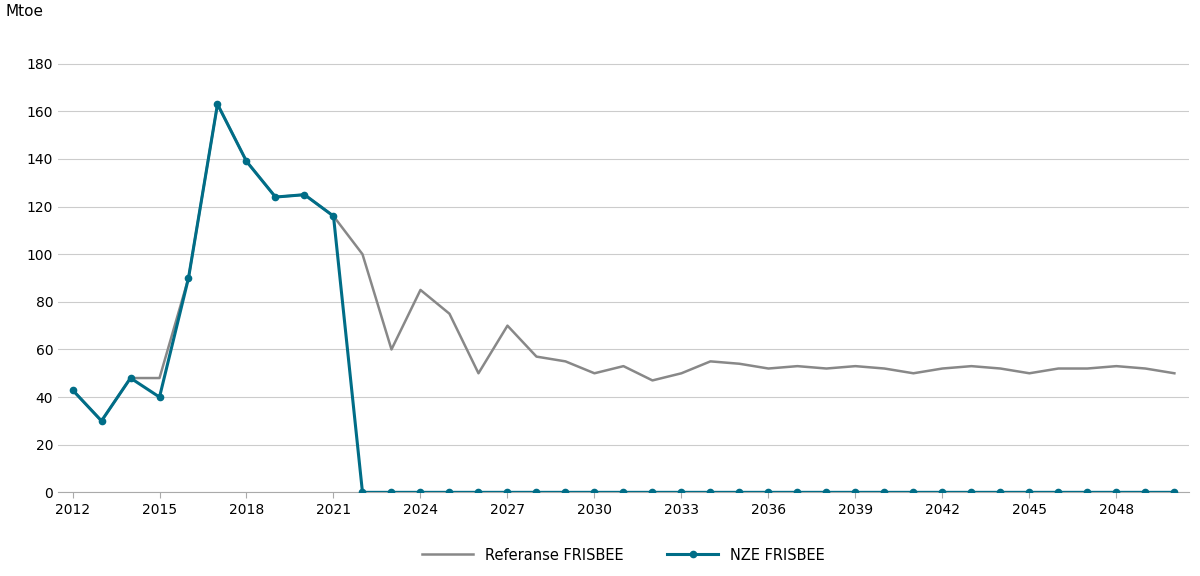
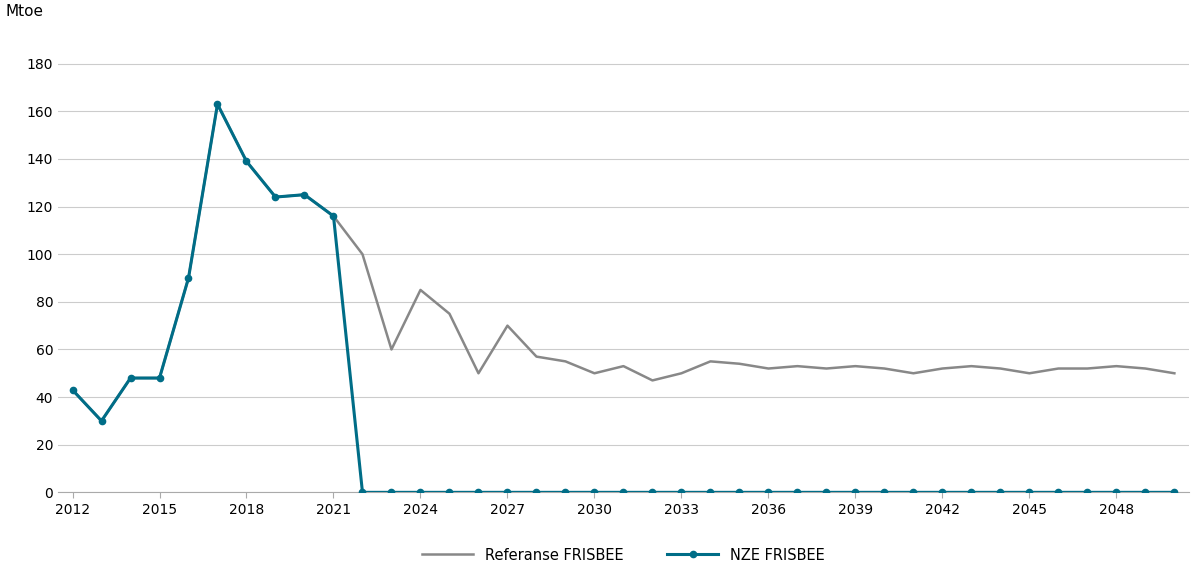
NZE FRISBEE/2015: 40 -> 48
